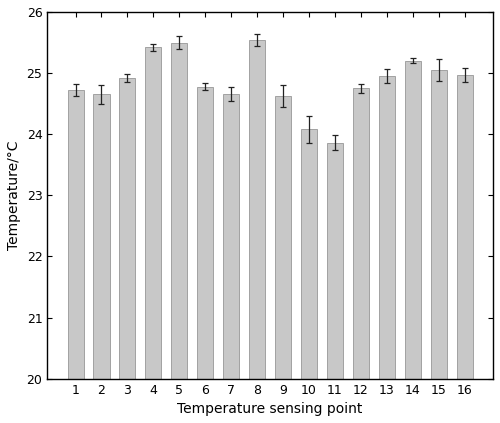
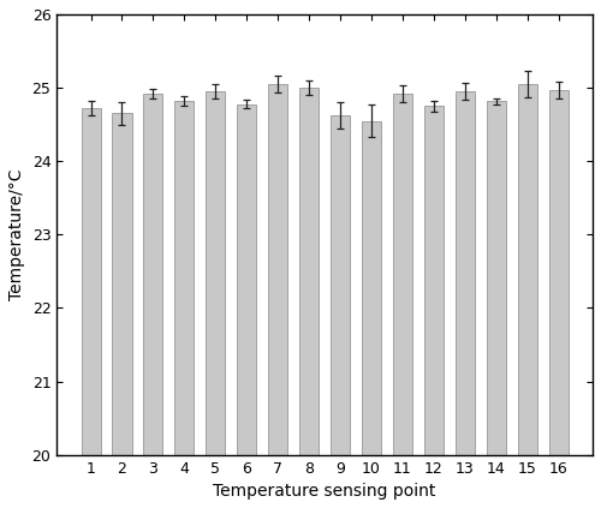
4: 25.42 -> 24.82
5: 25.50 -> 24.95
7: 24.66 -> 25.05
8: 25.54 -> 25.00
10: 24.08 -> 24.55
11: 23.86 -> 24.92
14: 25.20 -> 24.82
